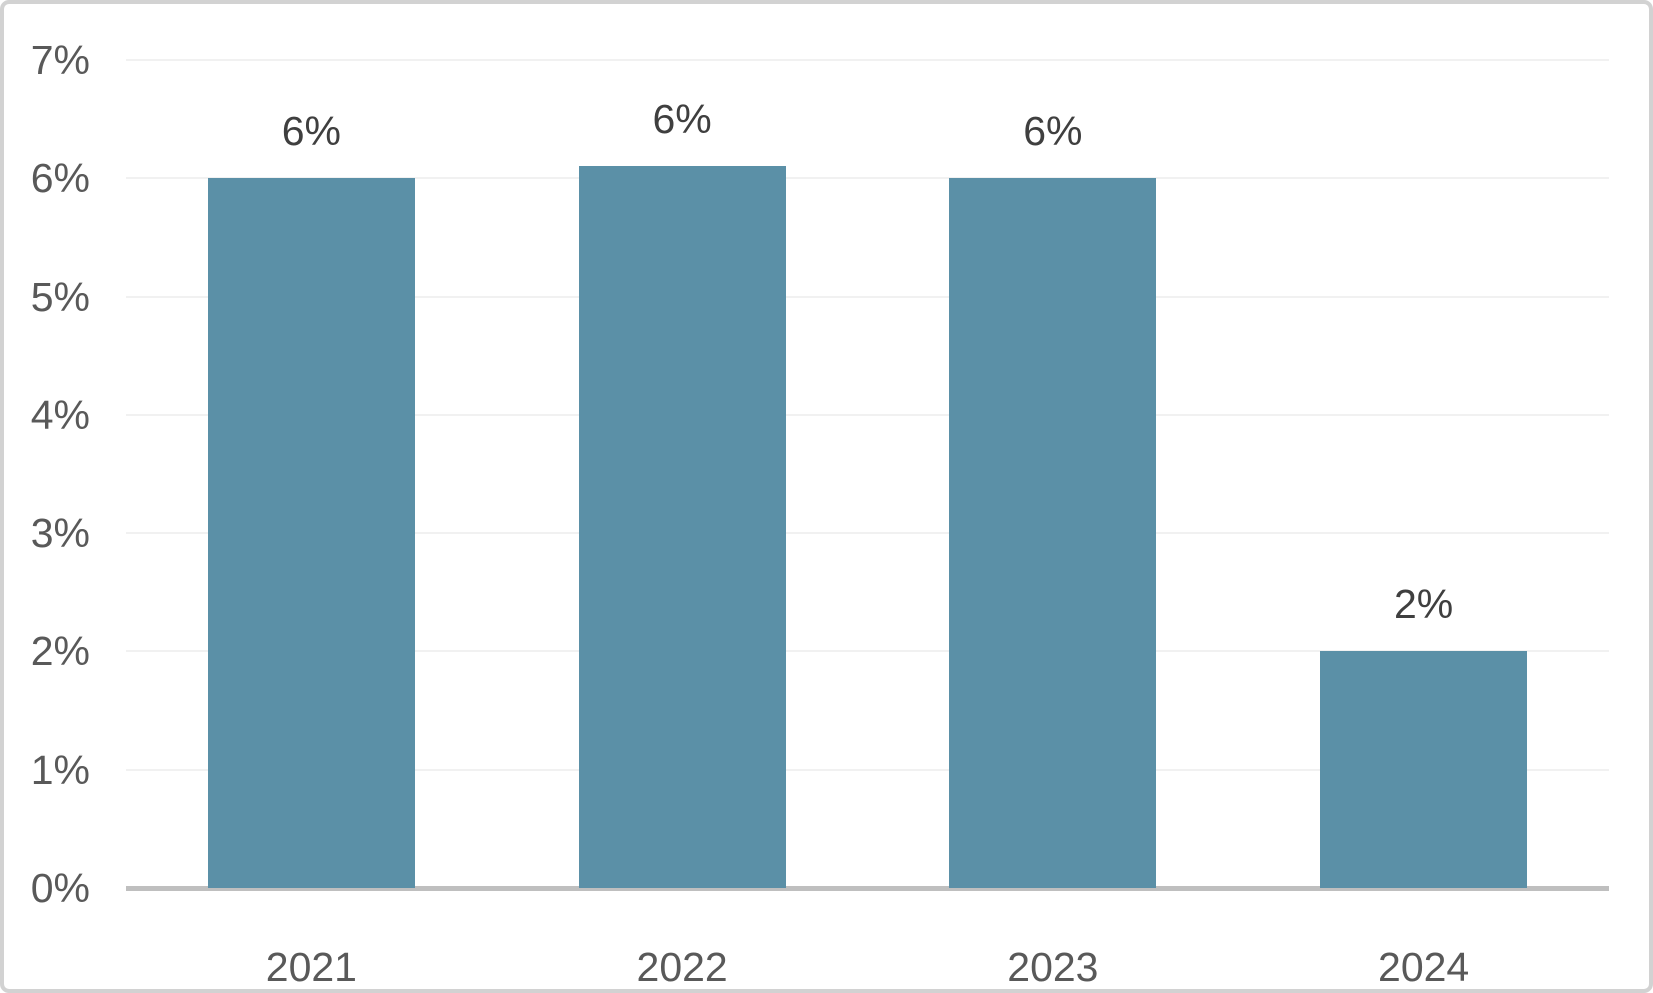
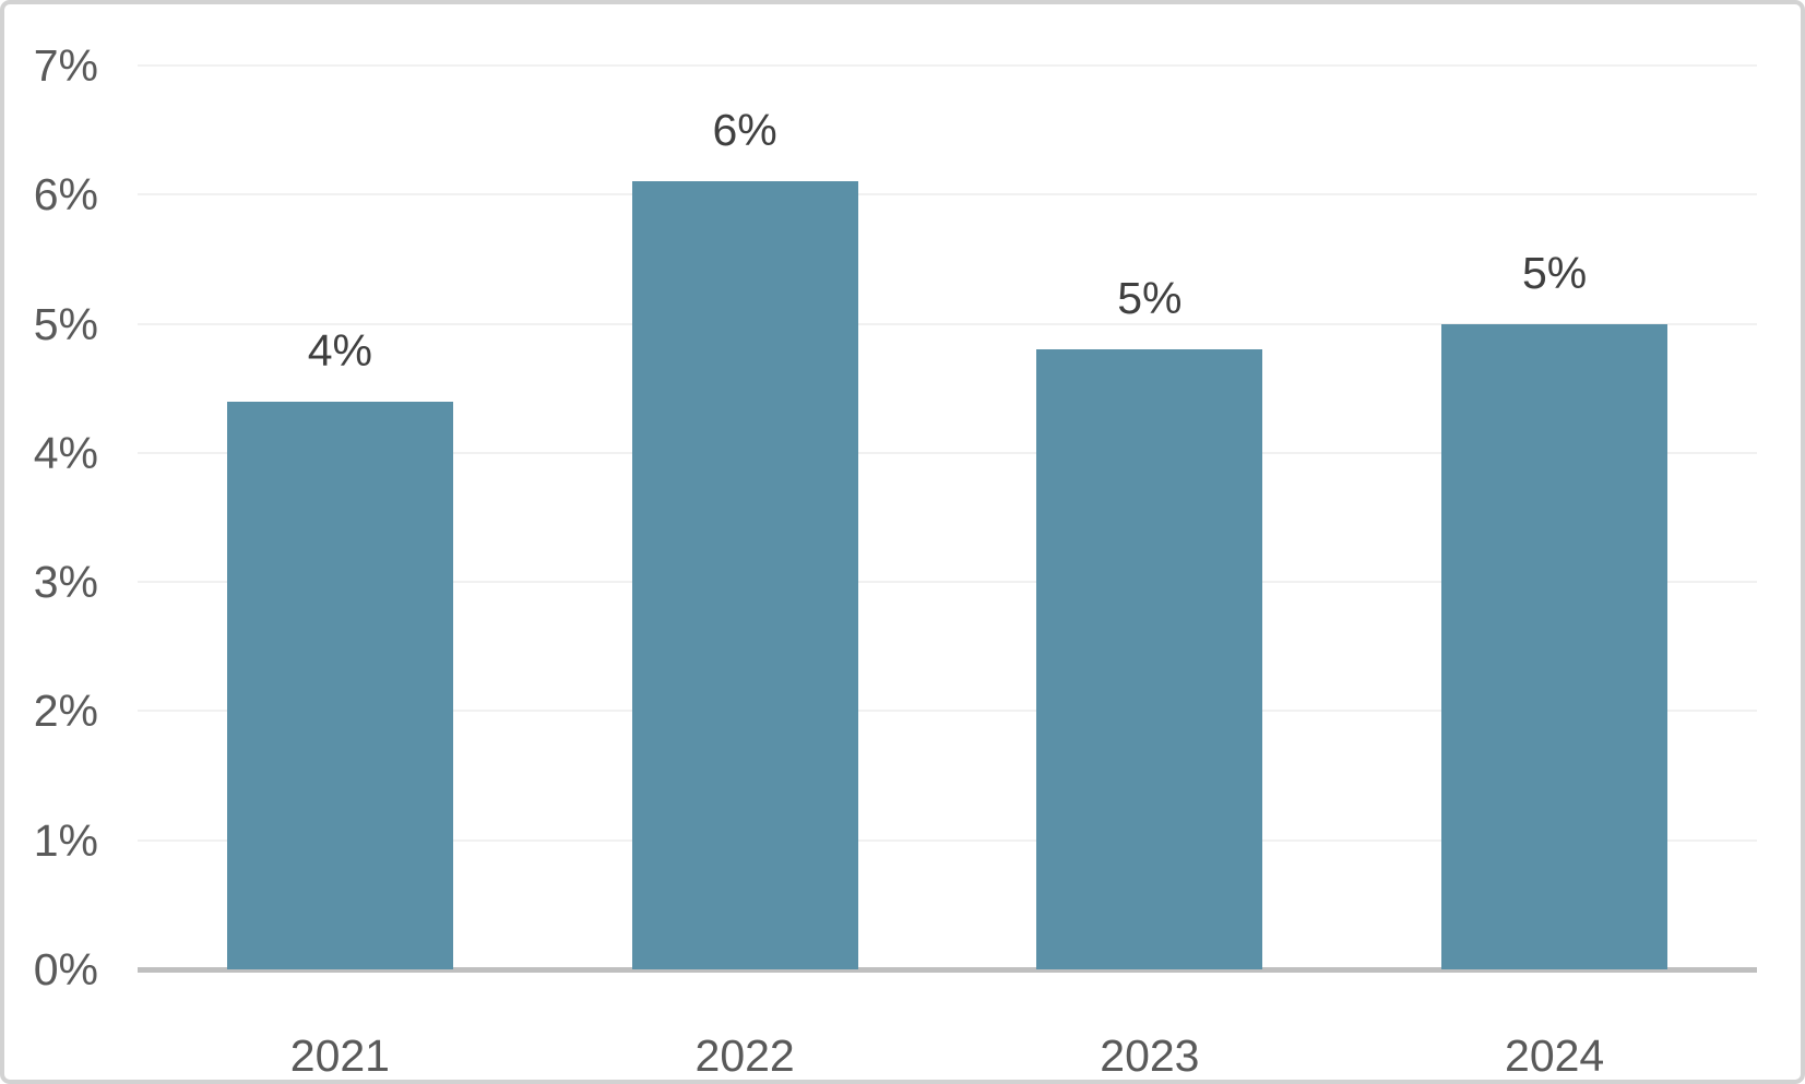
2021: 6% -> 4%
2023: 6% -> 5%
2024: 2% -> 5%
